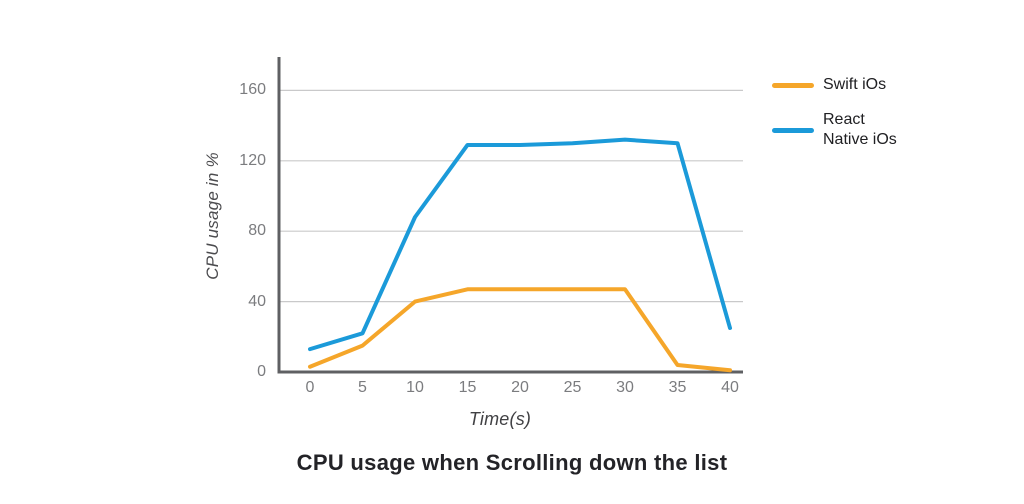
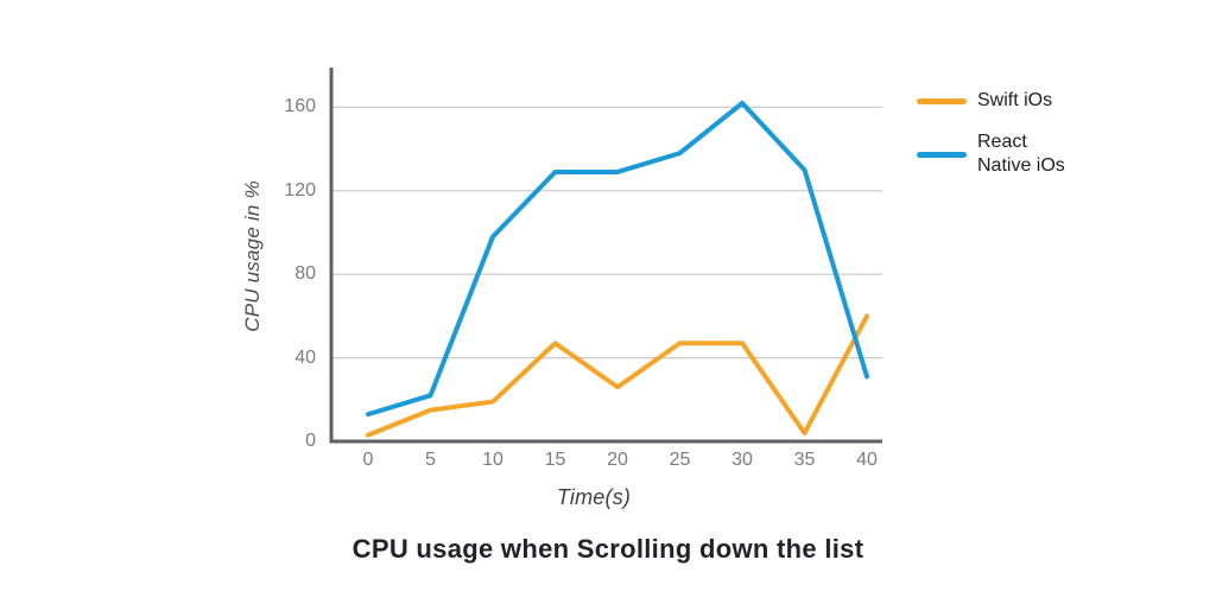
Swift iOs/10: 40 -> 19
React Native iOs/10: 88 -> 98
Swift iOs/20: 47 -> 26
React Native iOs/25: 130 -> 138
React Native iOs/30: 132 -> 162
Swift iOs/40: 1 -> 60
React Native iOs/40: 25 -> 31
